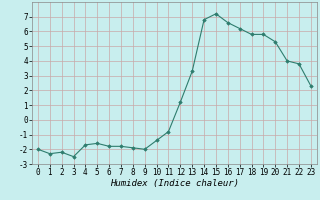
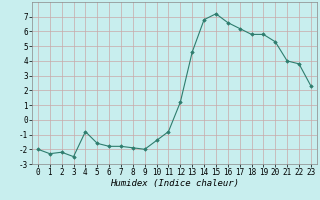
4: -1.7 -> -0.8
13: 3.3 -> 4.6
